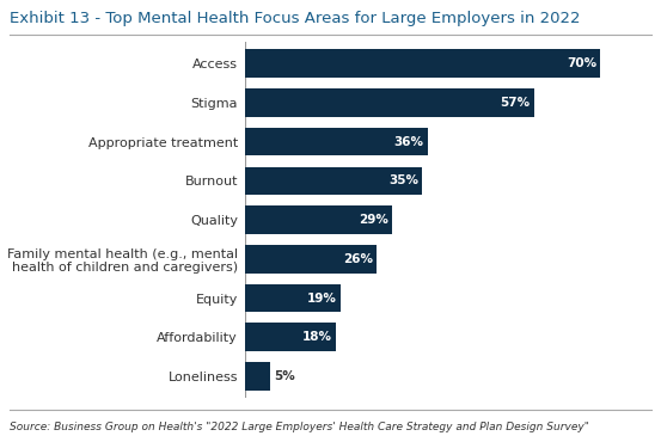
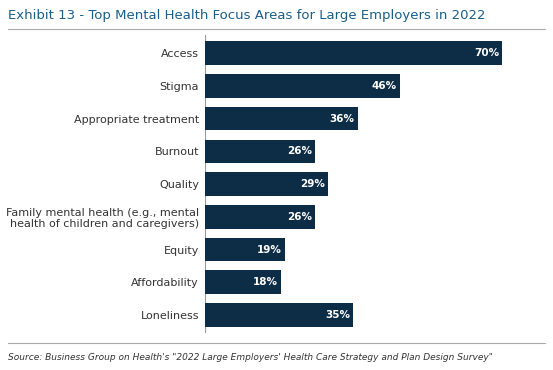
Stigma: 57% -> 46%
Burnout: 35% -> 26%
Loneliness: 5% -> 35%
